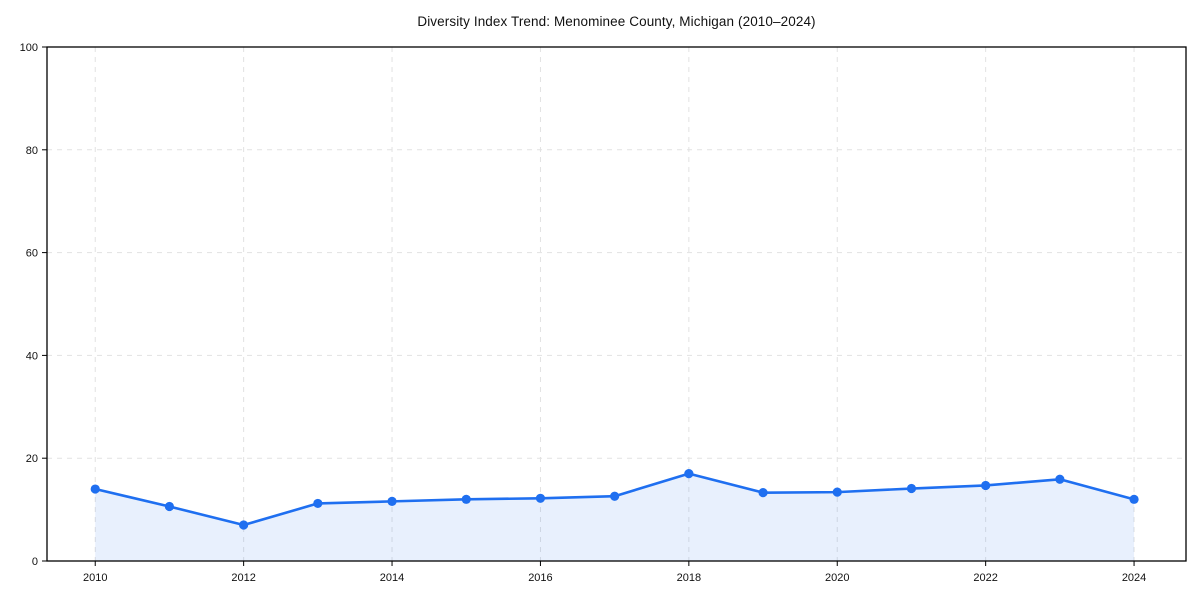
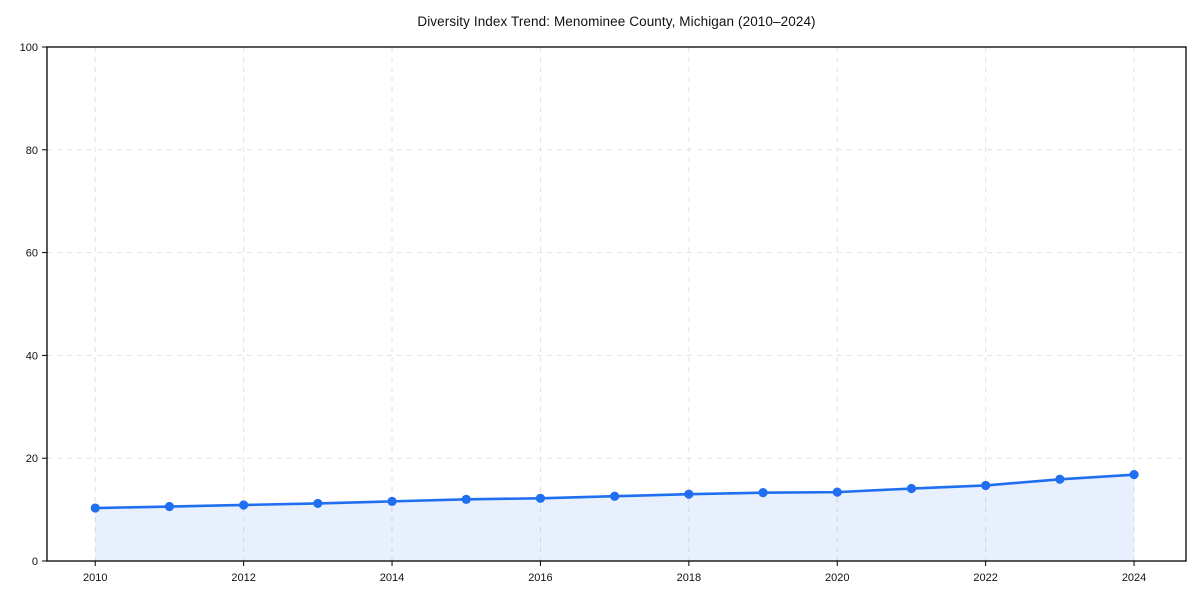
2010: 14 -> 10
2012: 7 -> 11
2018: 17 -> 13
2024: 12 -> 17
